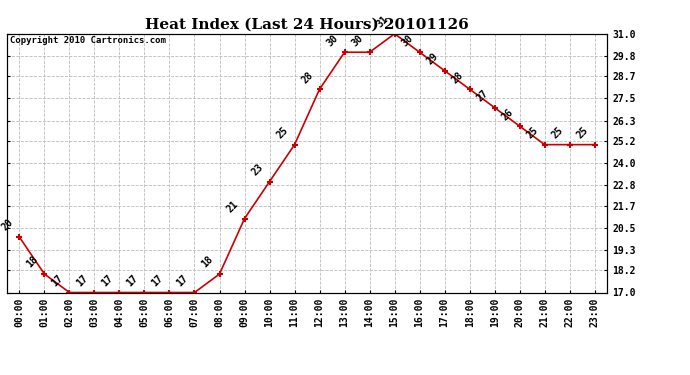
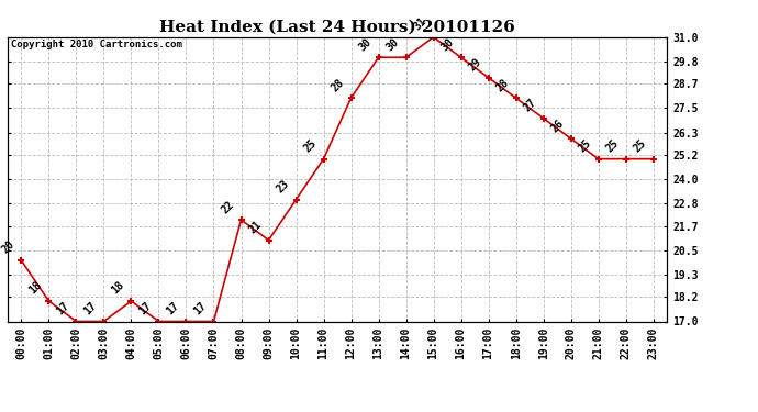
04:00: 17 -> 18
08:00: 18 -> 22
